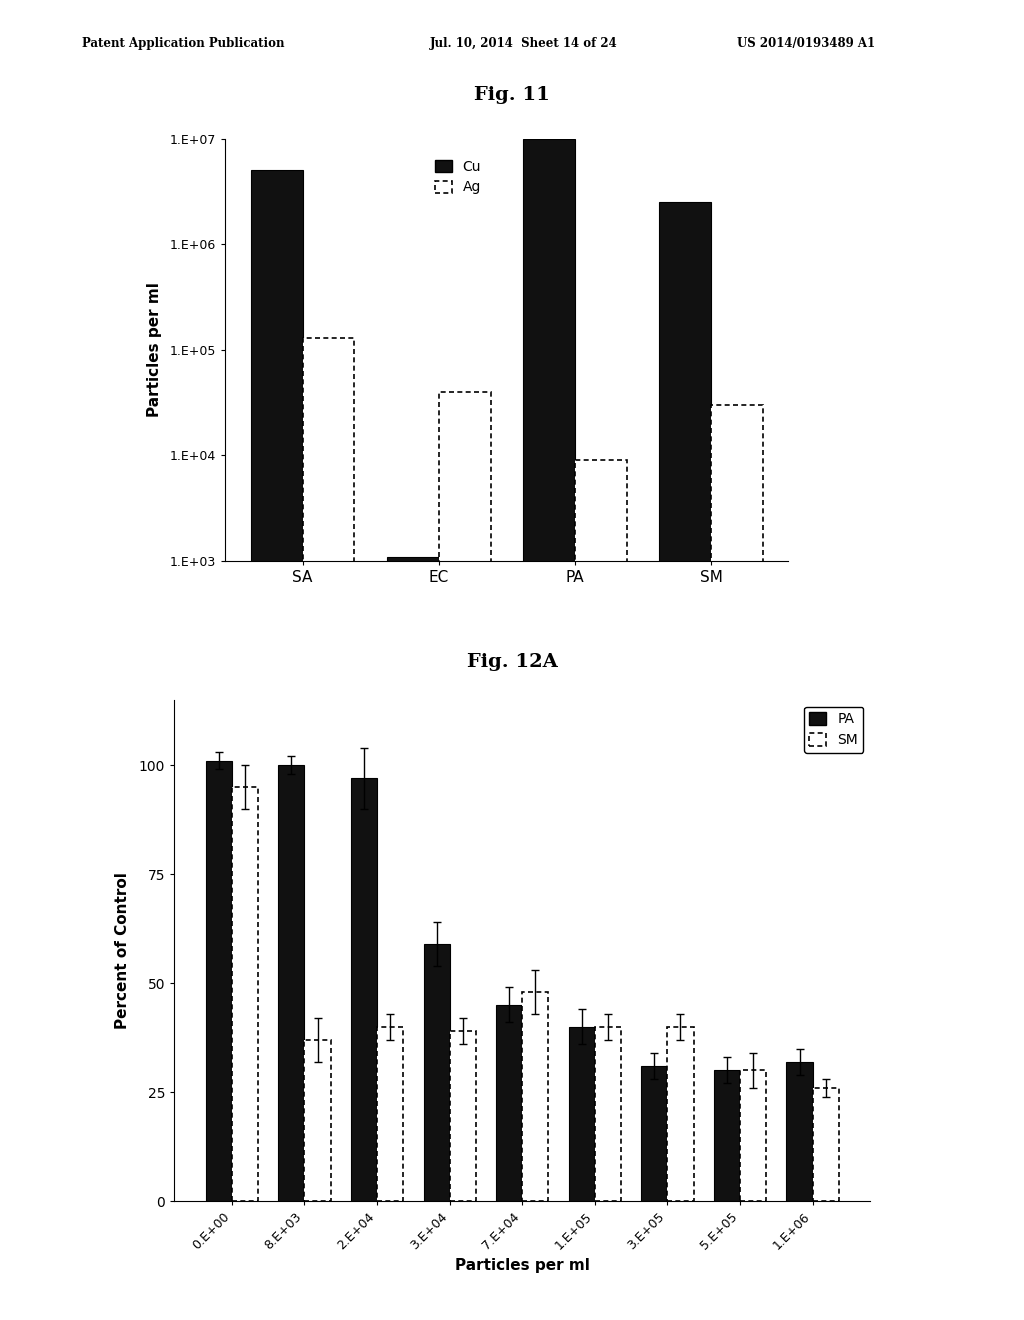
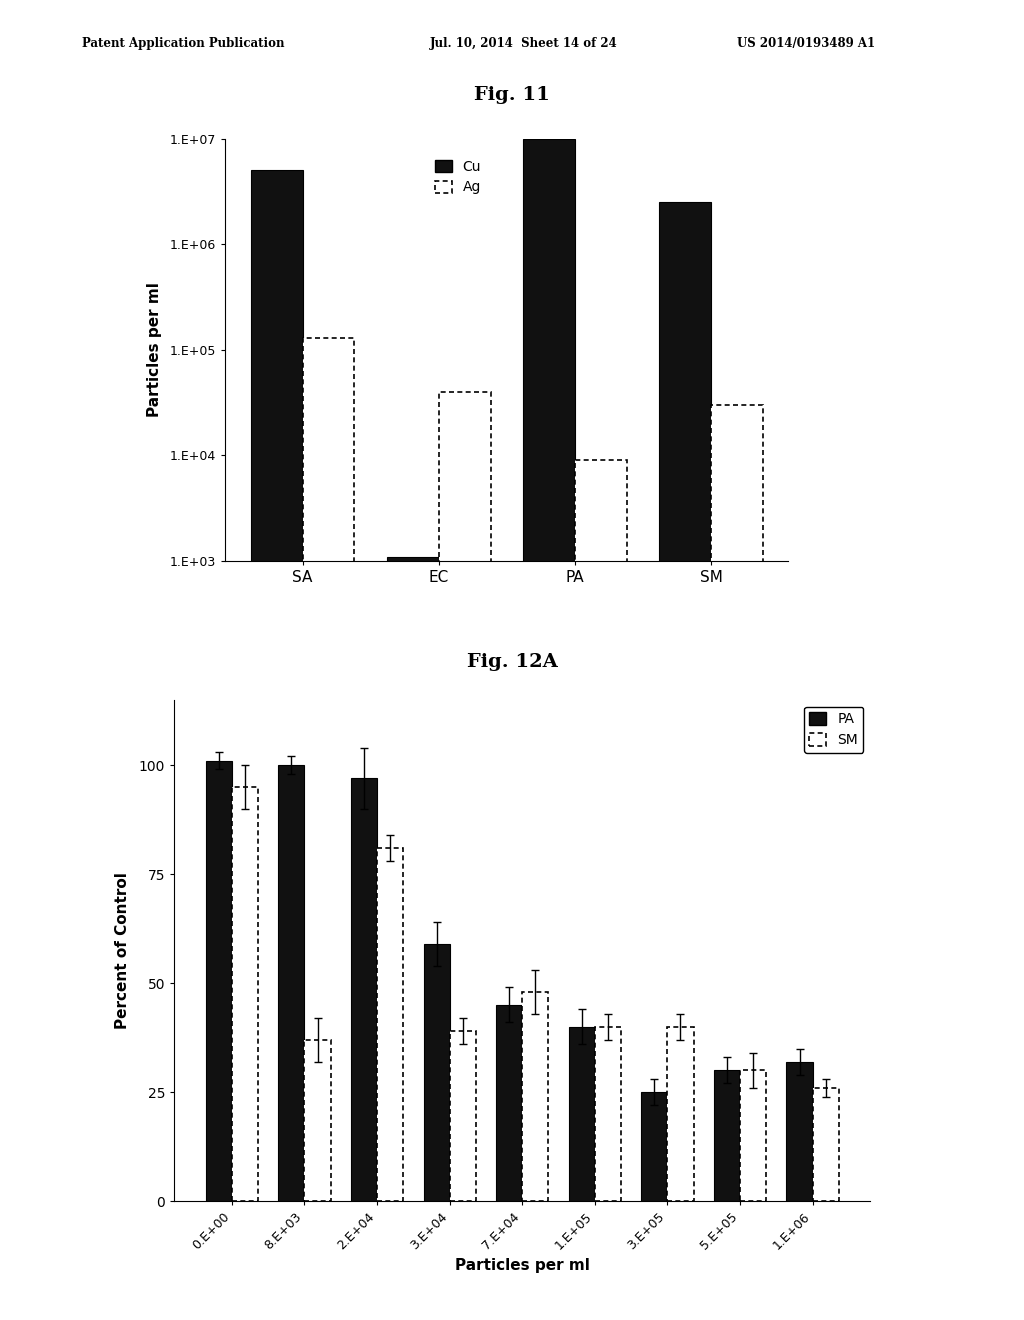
SM/2.E+04: 40 -> 81
PA/3.E+05: 31 -> 25
